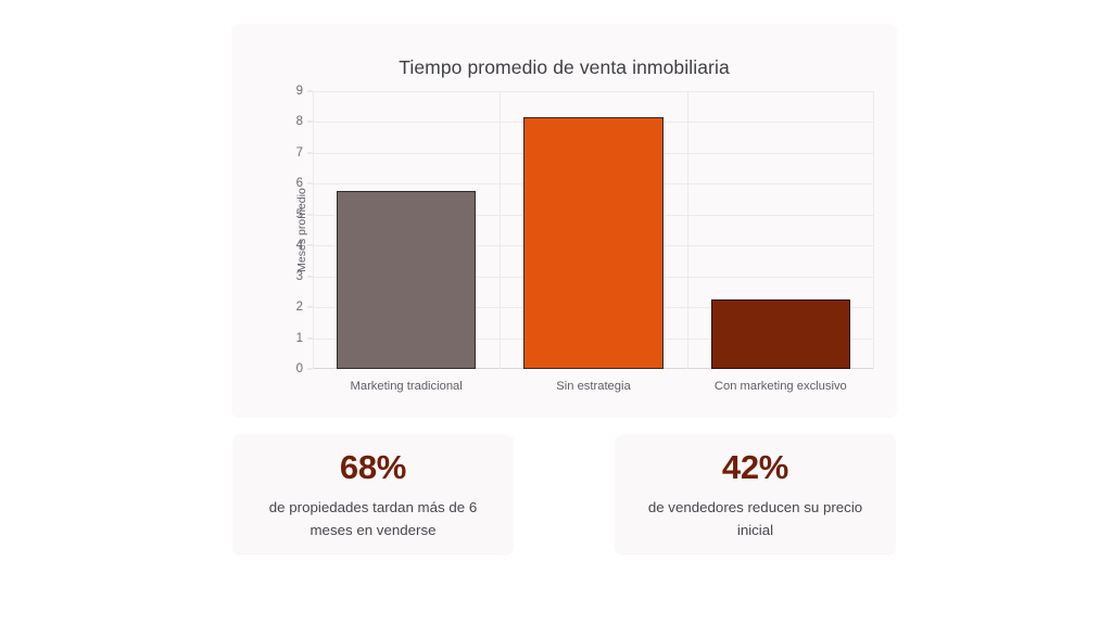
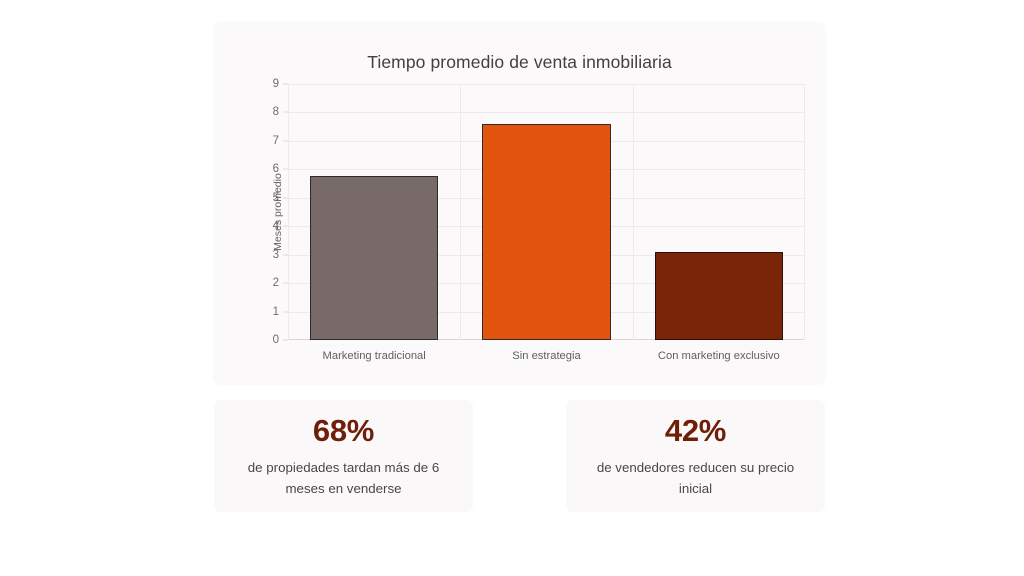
Sin estrategia: 8.2 -> 7.6
Con marketing exclusivo: 2.2 -> 3.1
